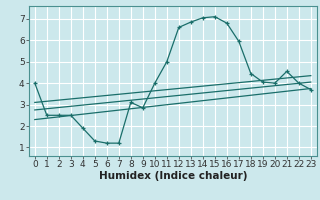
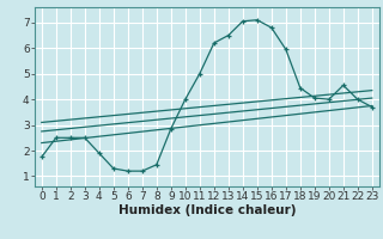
0: 4.00 -> 1.75
8: 3.10 -> 1.45
12: 6.60 -> 6.20
13: 6.85 -> 6.50
